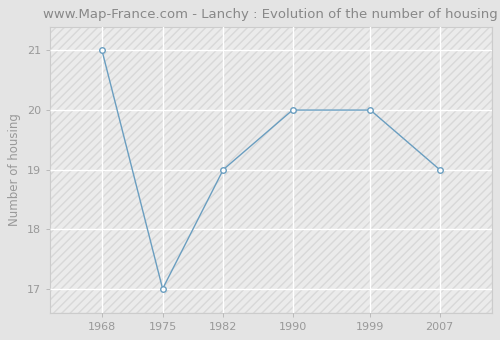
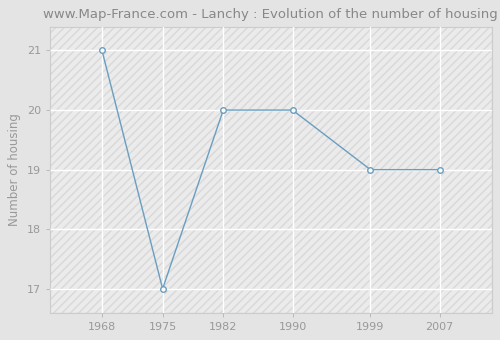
1982: 19 -> 20
1999: 20 -> 19
